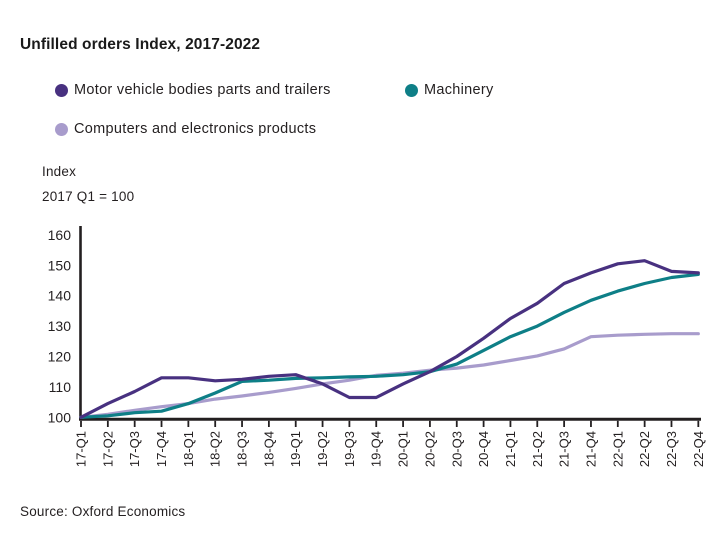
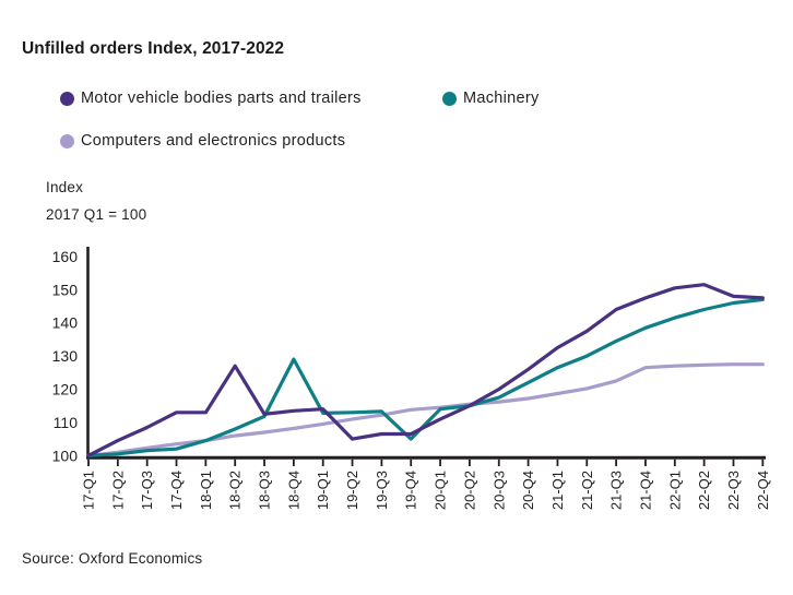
Motor vehicle bodies parts and trailers/18-Q2: 112 -> 127
Machinery/18-Q4: 112 -> 129
Motor vehicle bodies parts and trailers/19-Q2: 111 -> 105
Machinery/19-Q4: 114 -> 105
